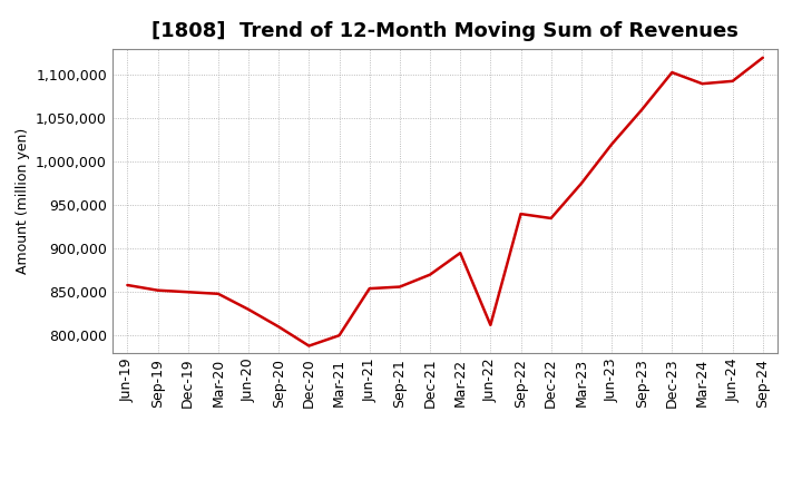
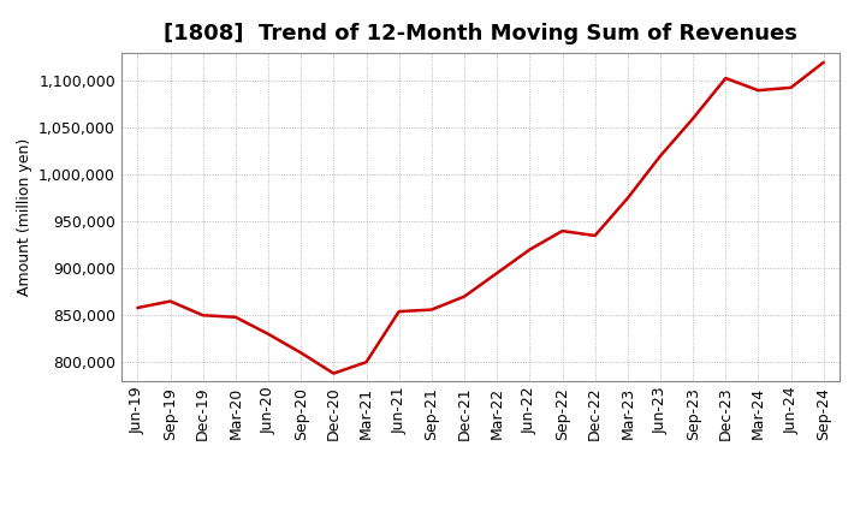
Sep-19: 852,000 -> 865,000
Jun-22: 812,000 -> 920,000
